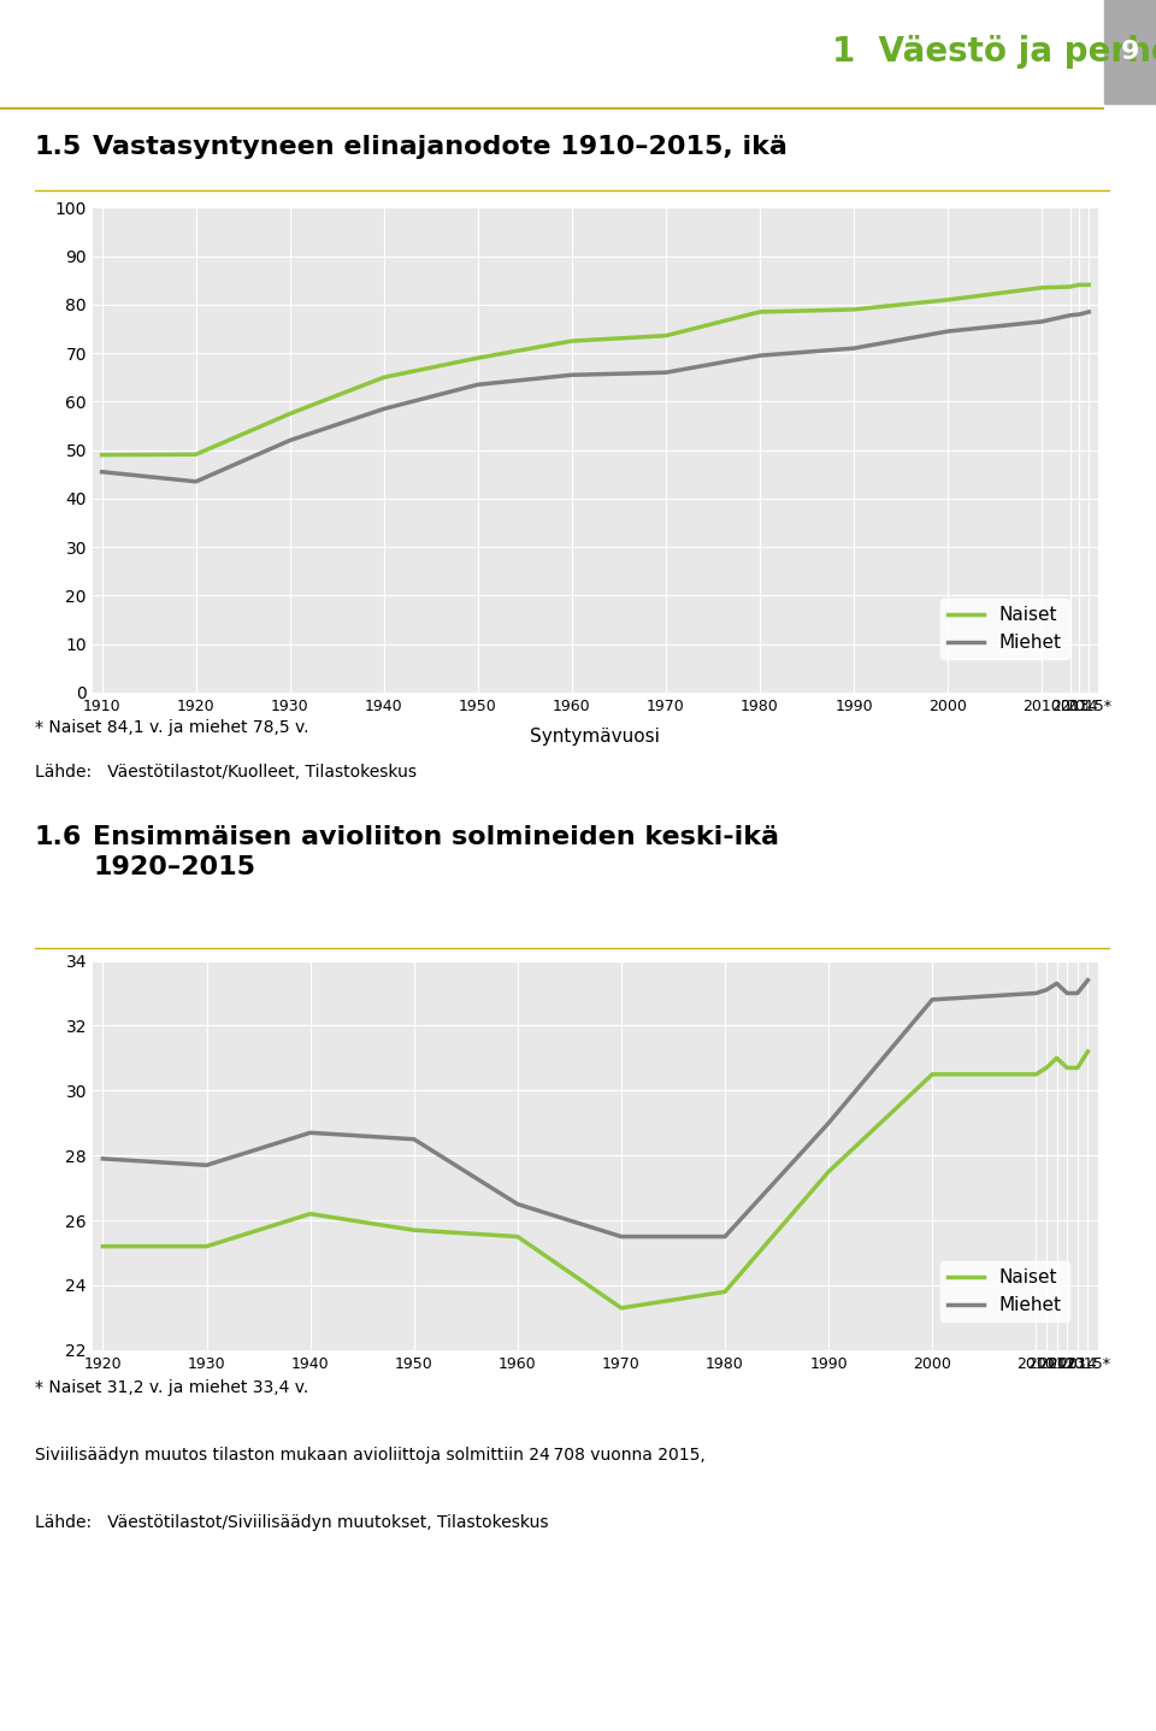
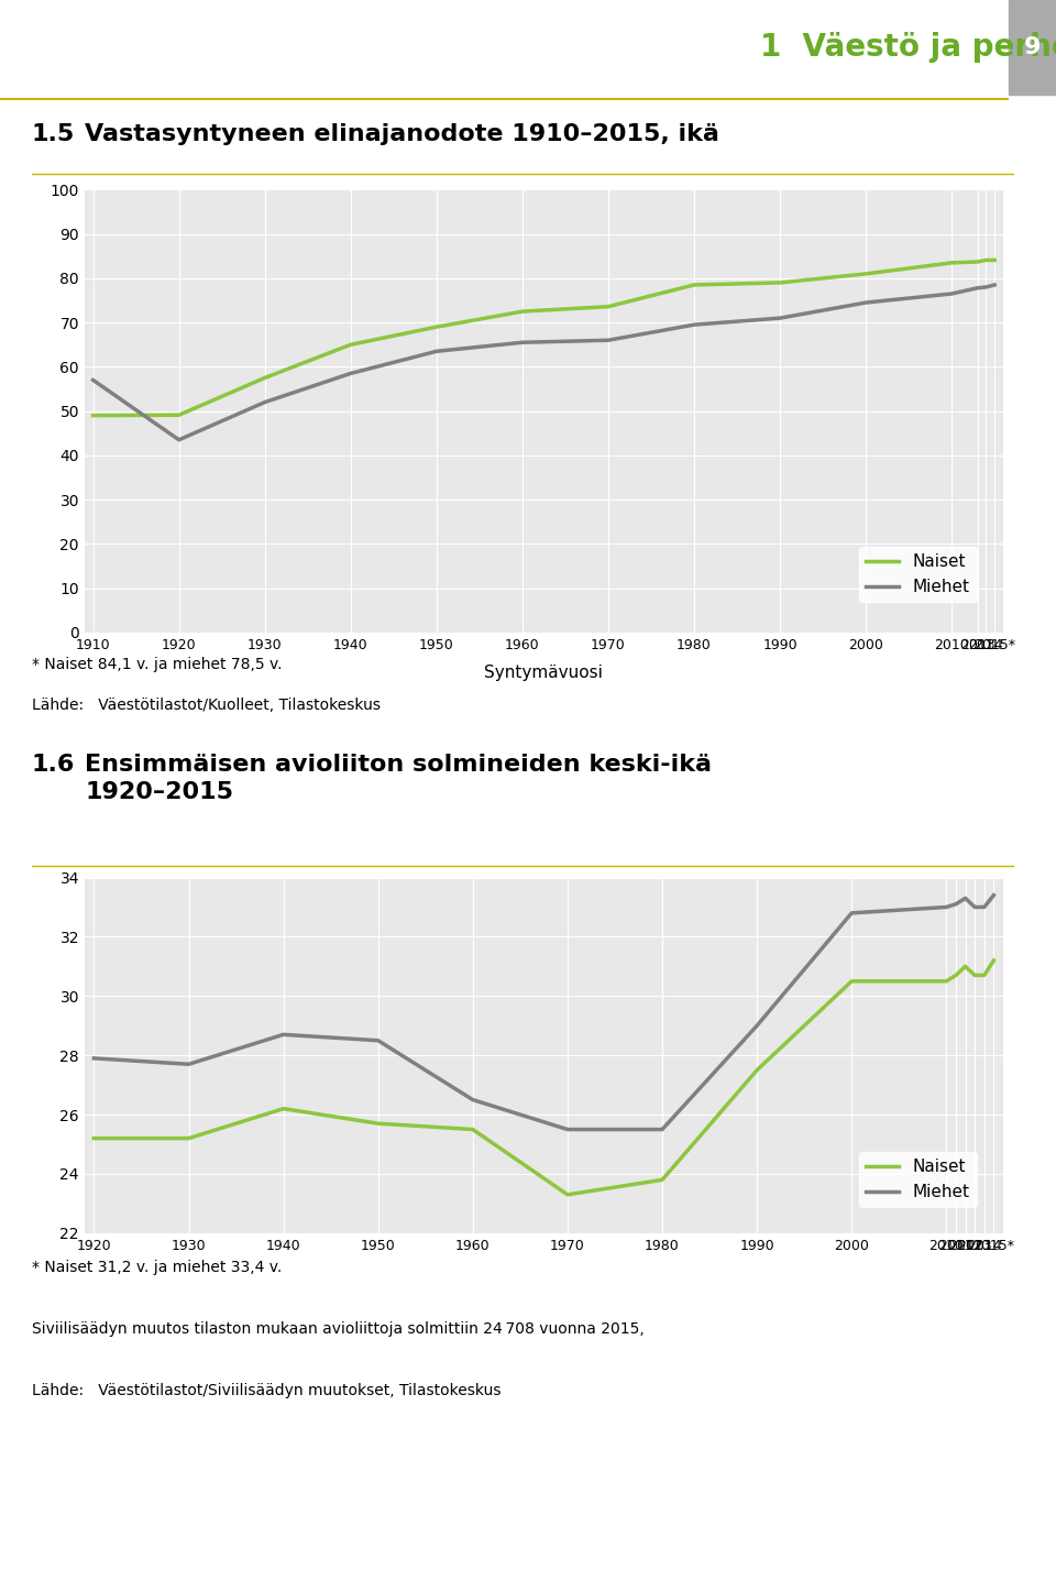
Miehet/1910: 45.5 -> 57.0
